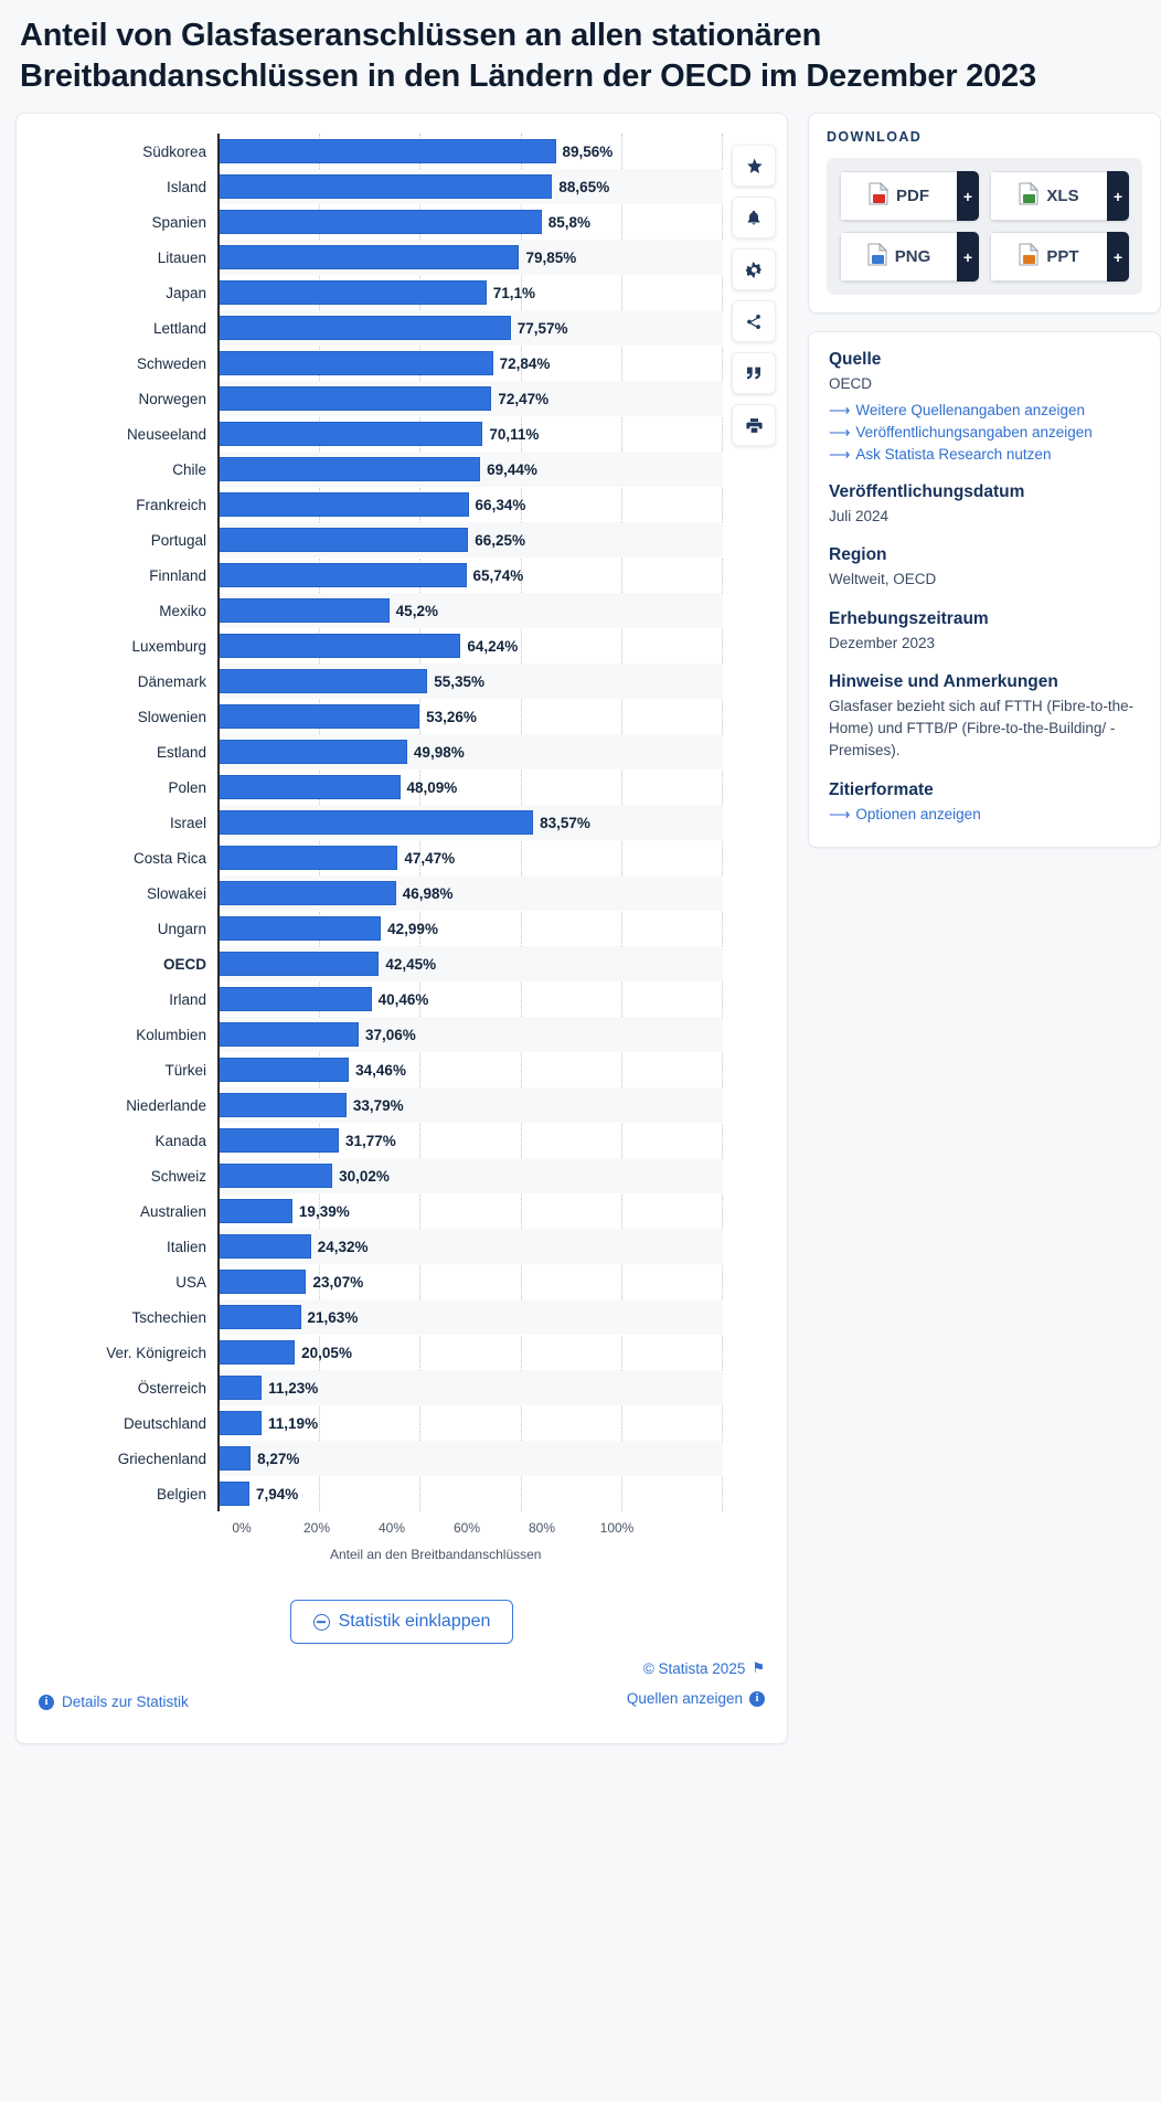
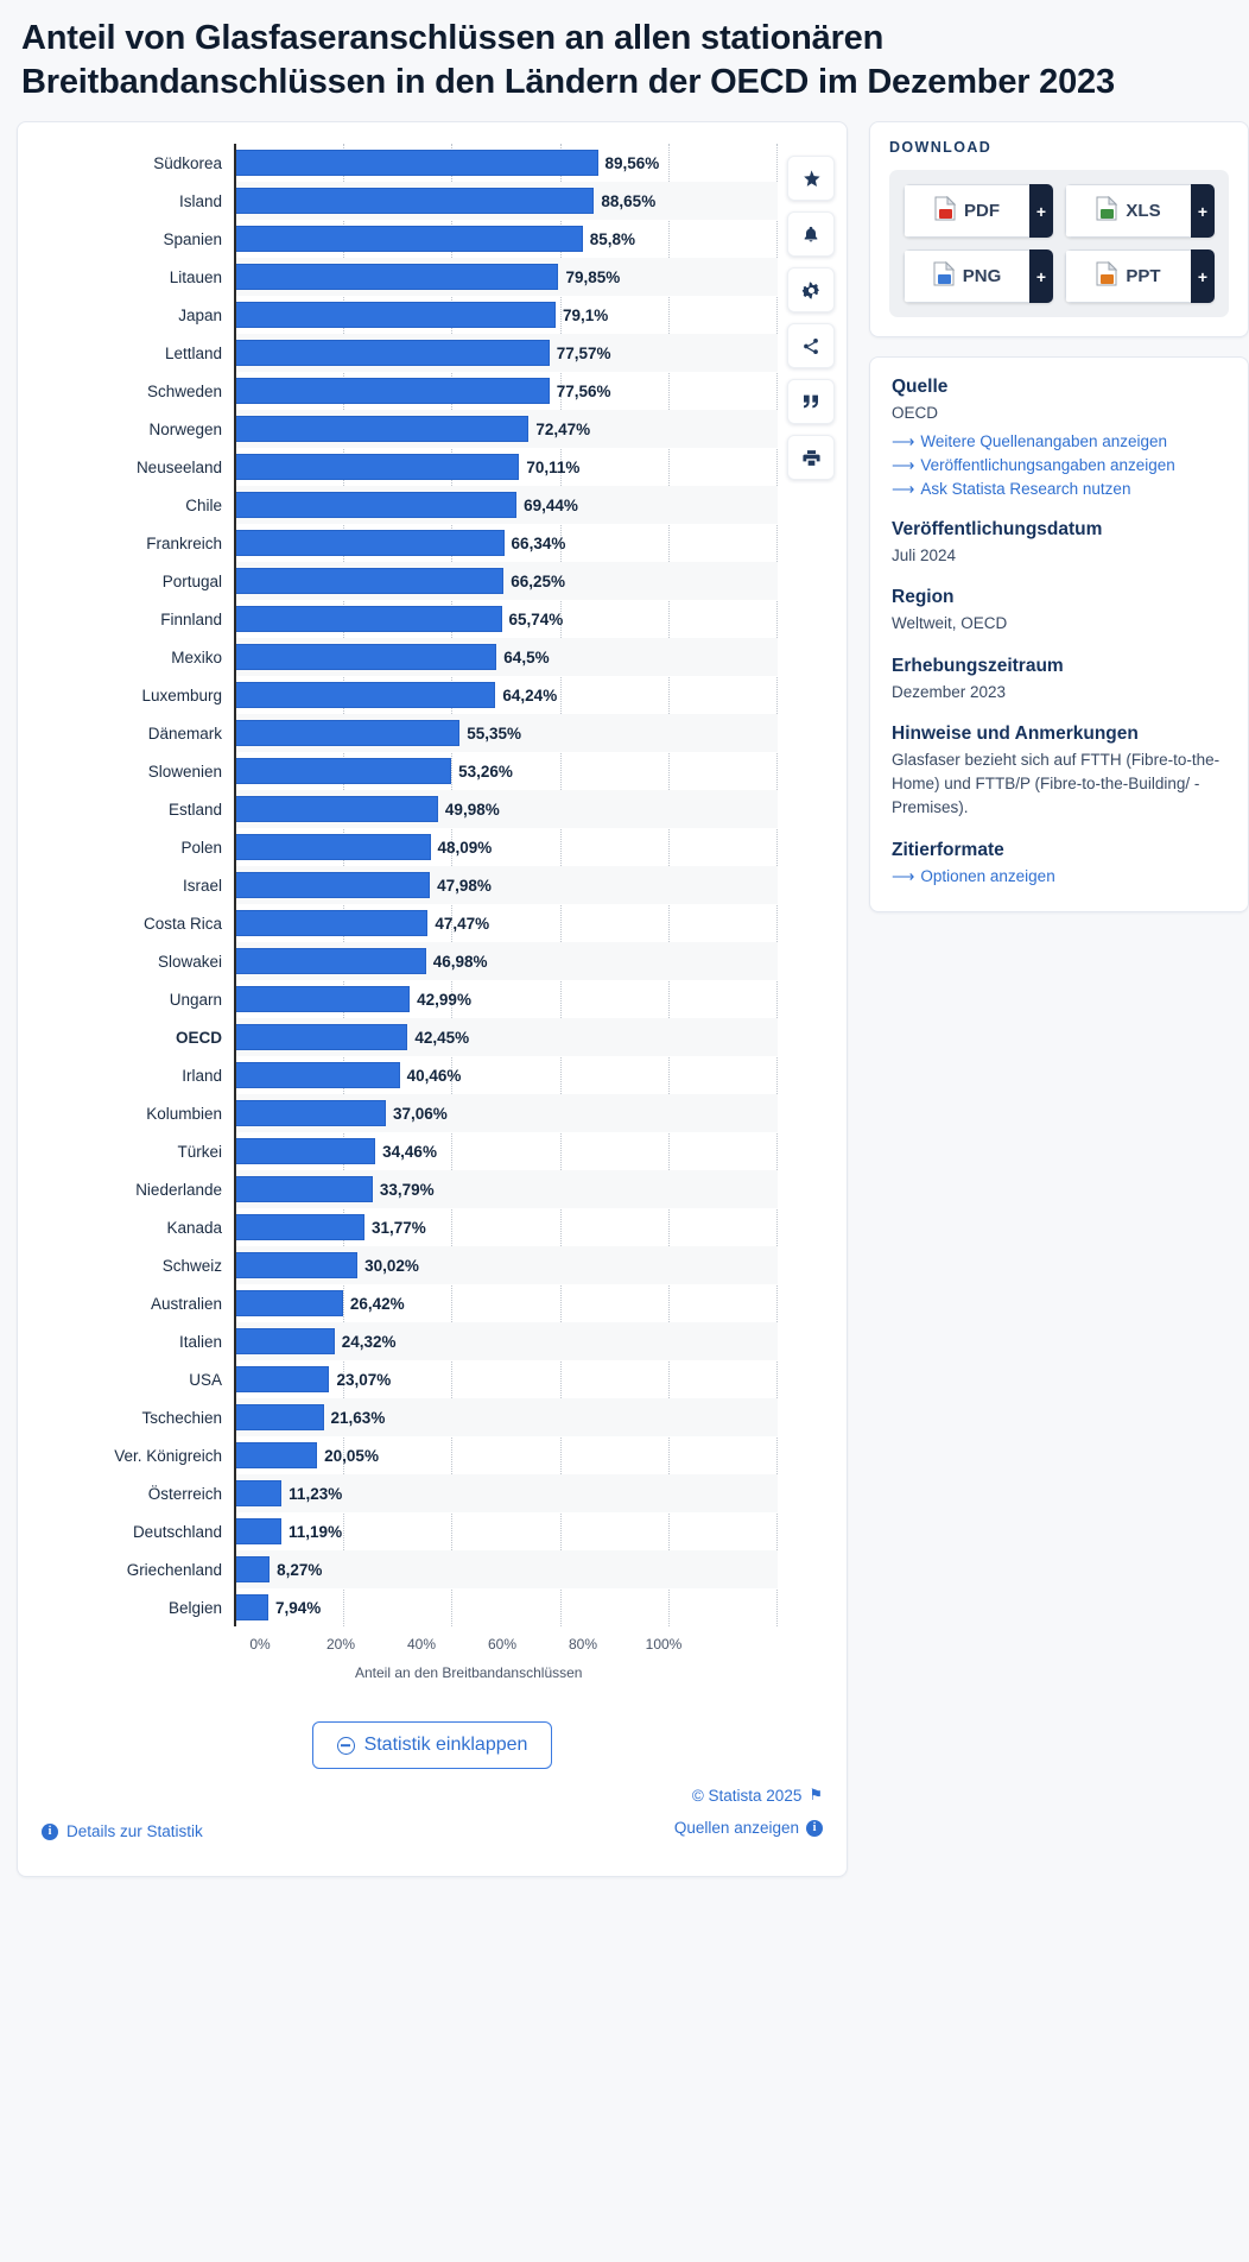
Japan: 71,1% -> 79,1%
Schweden: 72,84% -> 77,56%
Mexiko: 45,2% -> 64,5%
Israel: 83,57% -> 47,98%
Australien: 19,39% -> 26,42%
